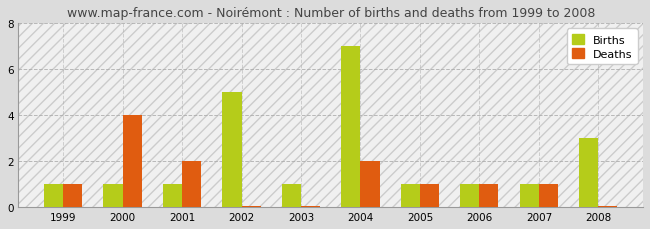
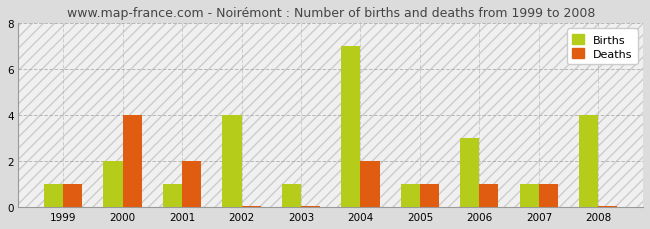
Births/2000: 1 -> 2
Births/2002: 5 -> 4
Births/2006: 1 -> 3
Births/2008: 3 -> 4
